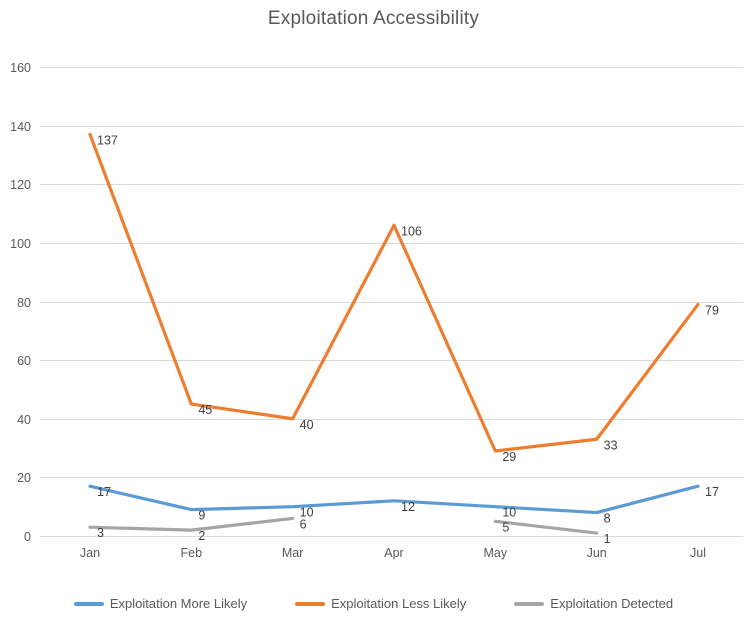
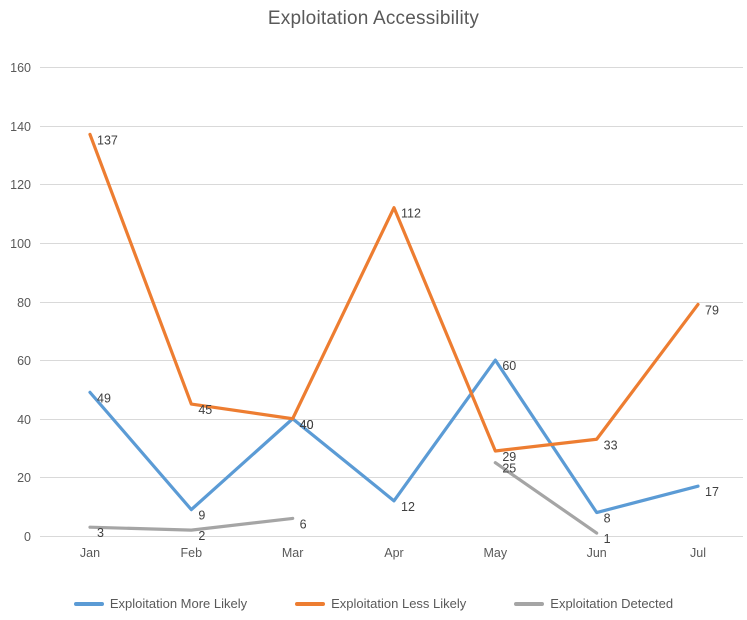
Exploitation More Likely/Jan: 17 -> 49
Exploitation More Likely/Mar: 10 -> 40
Exploitation Less Likely/Apr: 106 -> 112
Exploitation More Likely/May: 10 -> 60
Exploitation Detected/May: 5 -> 25
